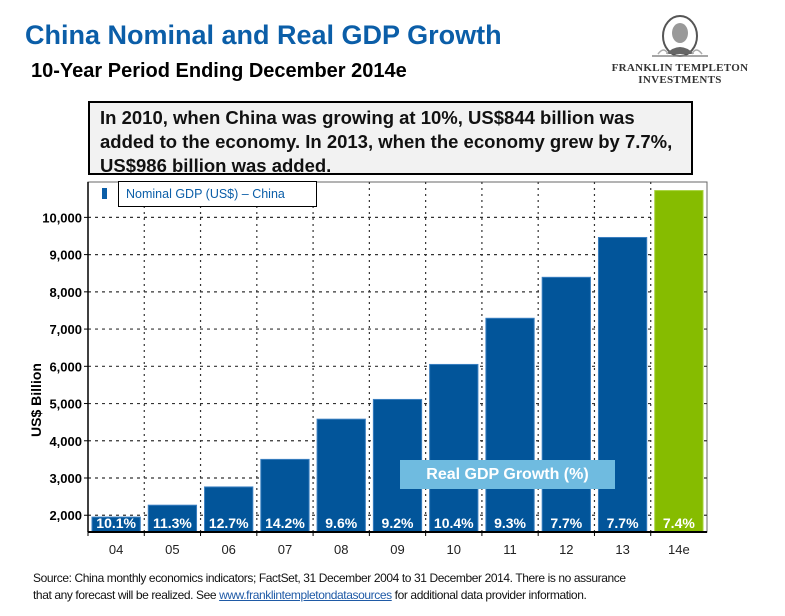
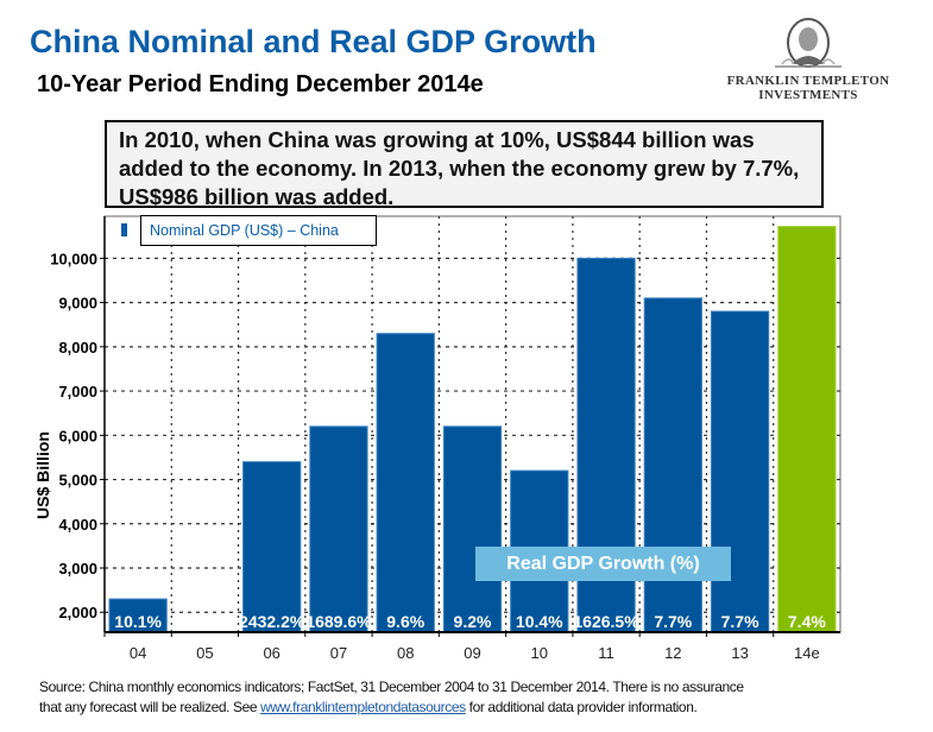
Nominal GDP (US$) – China/04: 2000 -> 2300
Nominal GDP (US$) – China/05: 2300 -> 1400
Real GDP Growth (%)/05: 11.3% -> 753.1%
Nominal GDP (US$) – China/06: 2800 -> 5400
Real GDP Growth (%)/06: 12.7% -> 2432.2%
Nominal GDP (US$) – China/07: 3500 -> 6200
Real GDP Growth (%)/07: 14.2% -> 1689.6%
Nominal GDP (US$) – China/08: 4600 -> 8300
Nominal GDP (US$) – China/09: 5100 -> 6200
Nominal GDP (US$) – China/10: 6000 -> 5200
Nominal GDP (US$) – China/11: 7300 -> 10000
Real GDP Growth (%)/11: 9.3% -> 1626.5%
Nominal GDP (US$) – China/12: 8400 -> 9100
Nominal GDP (US$) – China/13: 9500 -> 8800
